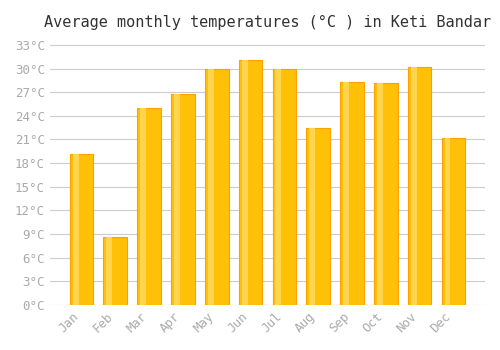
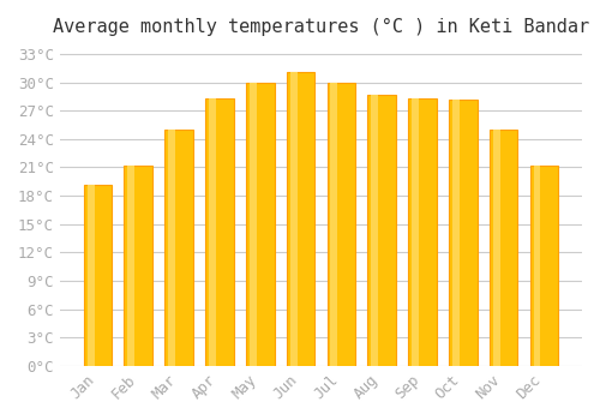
Feb: 8.6°C -> 21.2°C
Apr: 26.8°C -> 28.3°C
Aug: 22.4°C -> 28.7°C
Nov: 30.2°C -> 25.0°C
